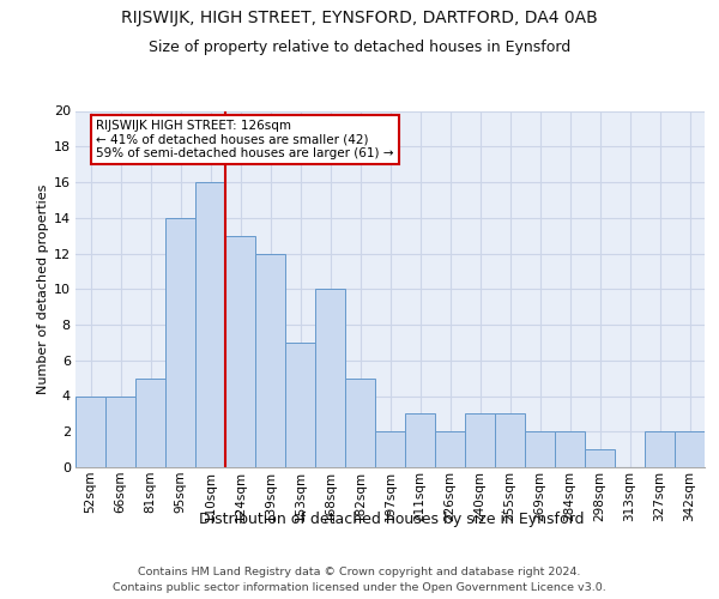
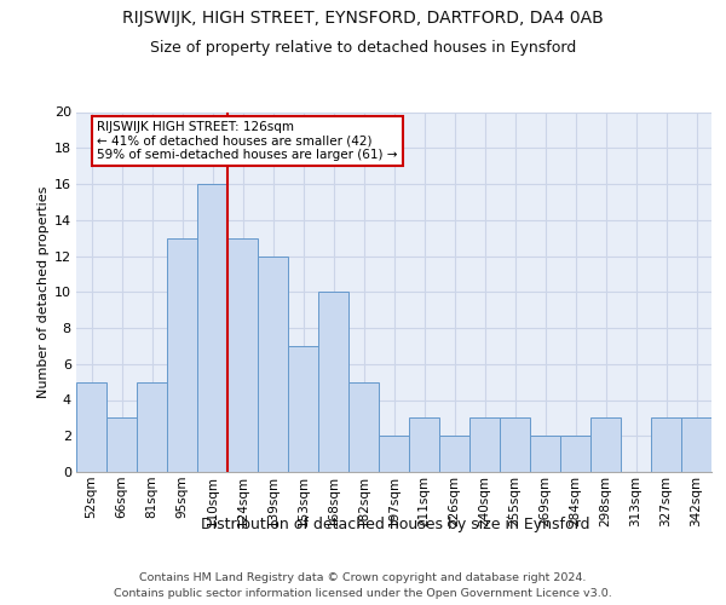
52sqm: 4 -> 5
66sqm: 4 -> 3
95sqm: 14 -> 13
298sqm: 1 -> 3
327sqm: 2 -> 3
342sqm: 2 -> 3
